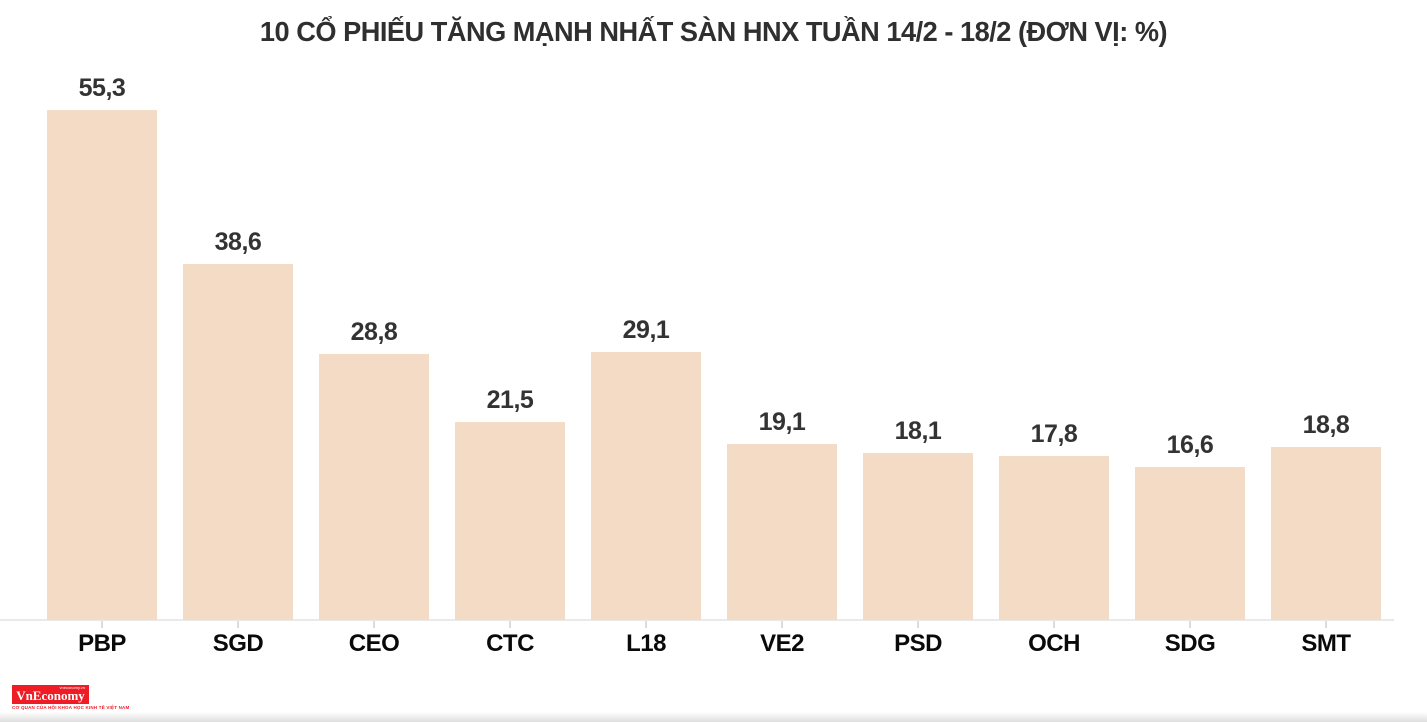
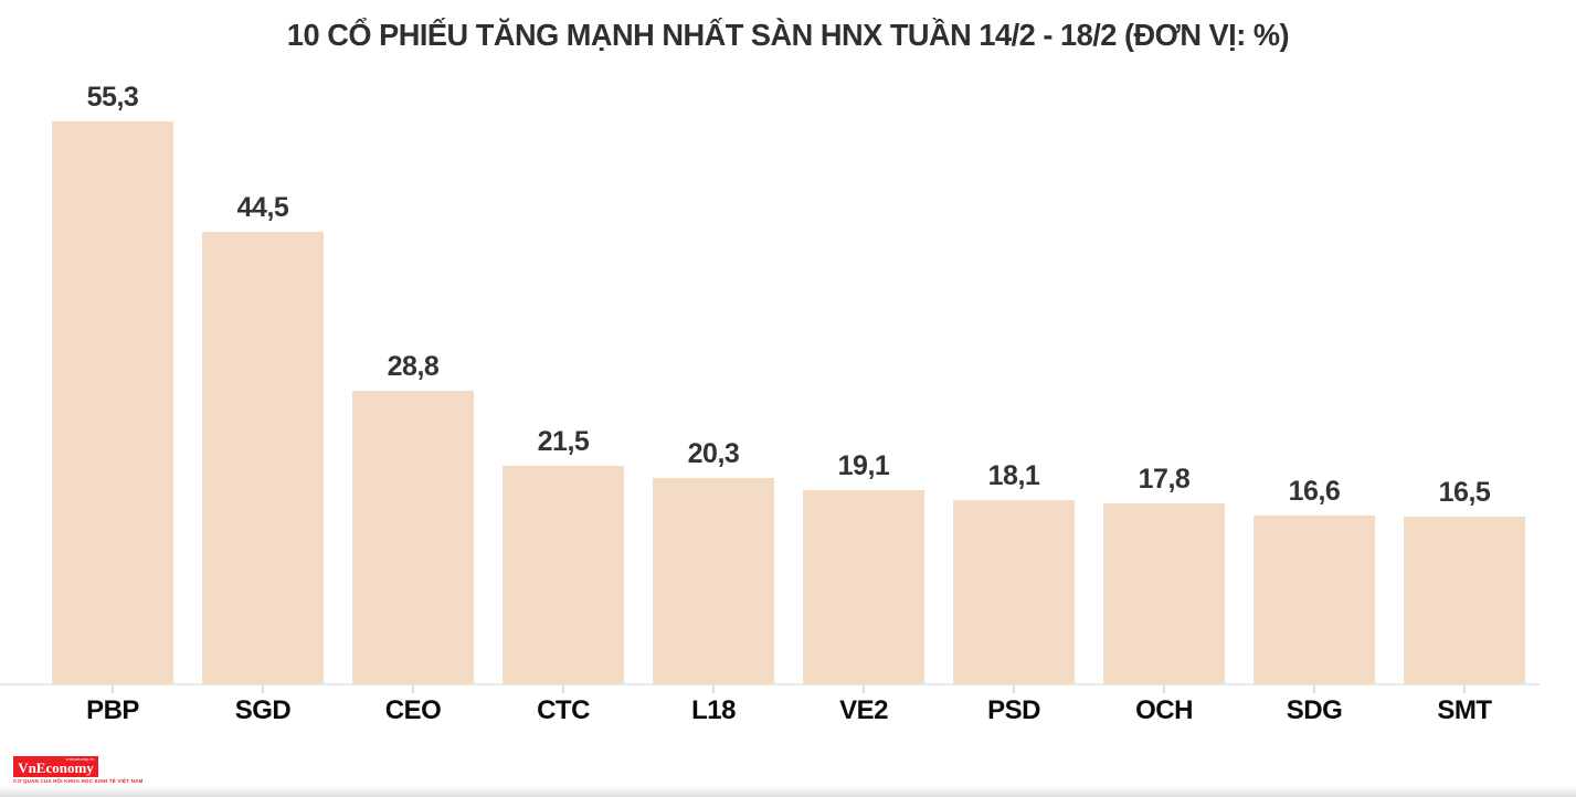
SGD: 38,6 -> 44,5
L18: 29,1 -> 20,3
SMT: 18,8 -> 16,5
